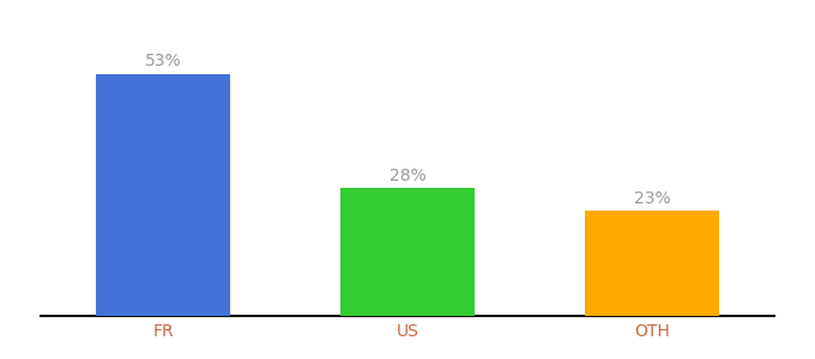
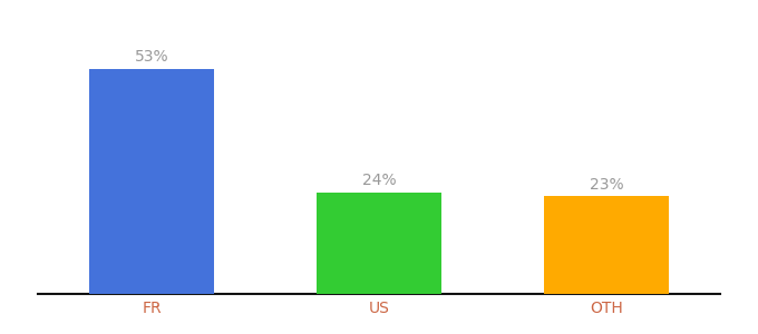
US: 28% -> 24%
